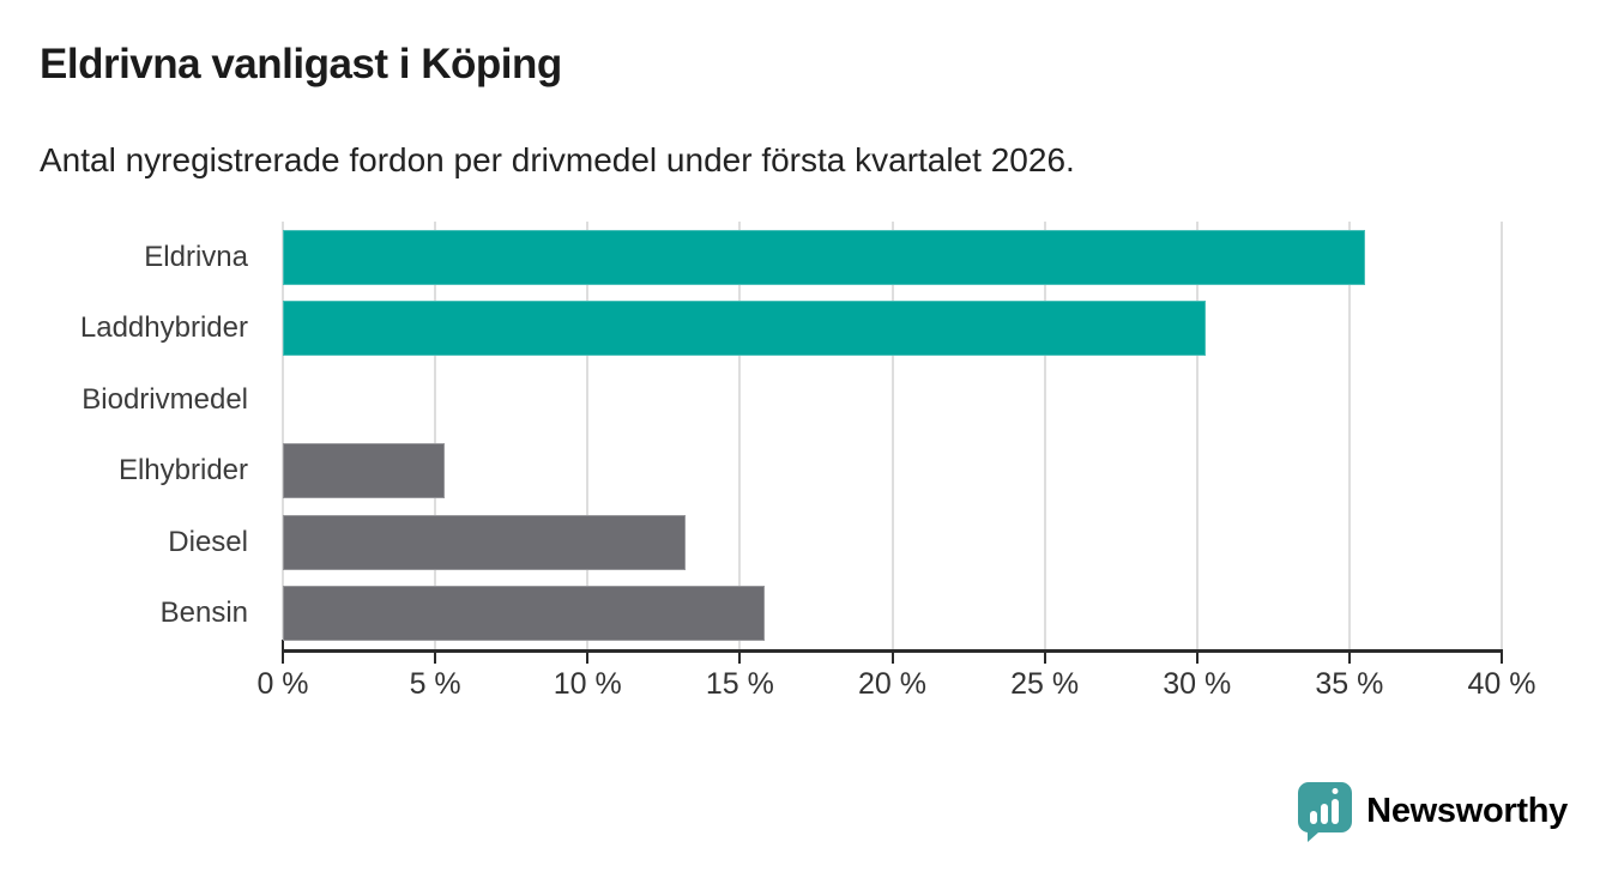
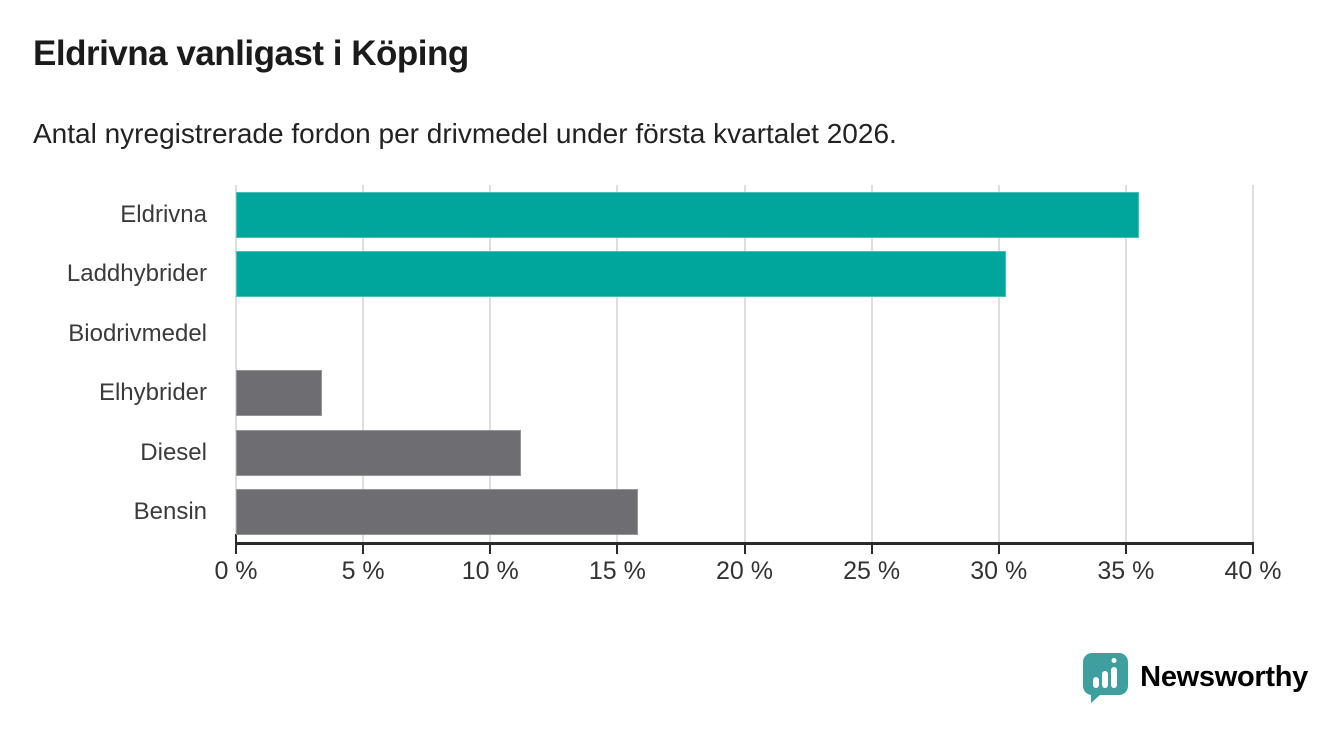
Elhybrider: 5.3% -> 3.4%
Diesel: 13.2% -> 11.2%
